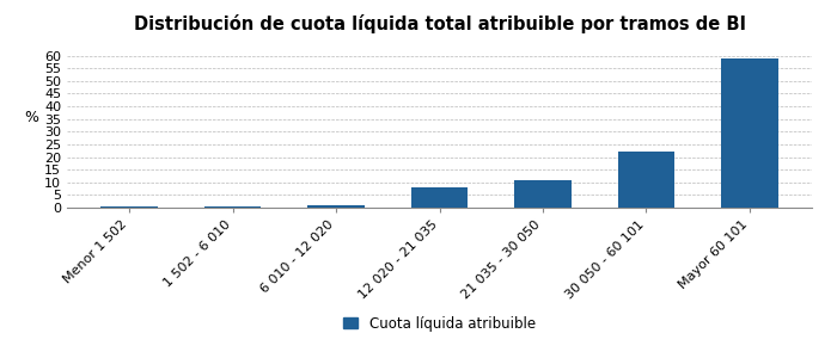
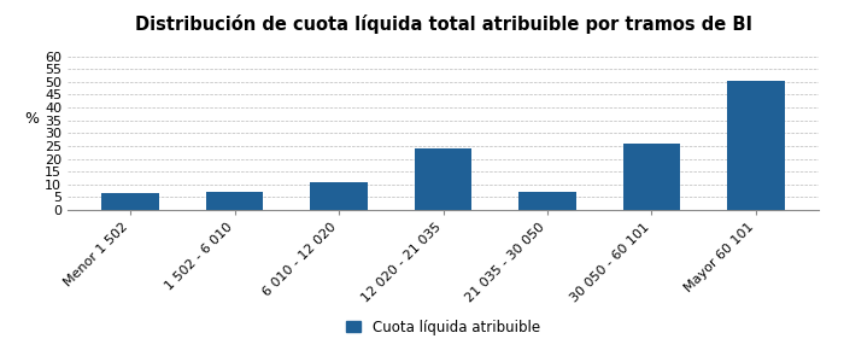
Menor 1 502: 0.3 -> 6.5
1 502 - 6 010: 0.4 -> 7.0
6 010 - 12 020: 1.0 -> 11.0
12 020 - 21 035: 8.2 -> 24.0
21 035 - 30 050: 10.7 -> 7.0
30 050 - 60 101: 22.0 -> 26.0
Mayor 60 101: 58.8 -> 50.5
